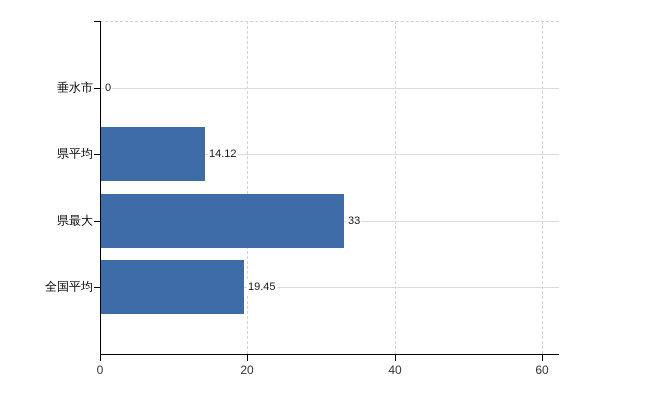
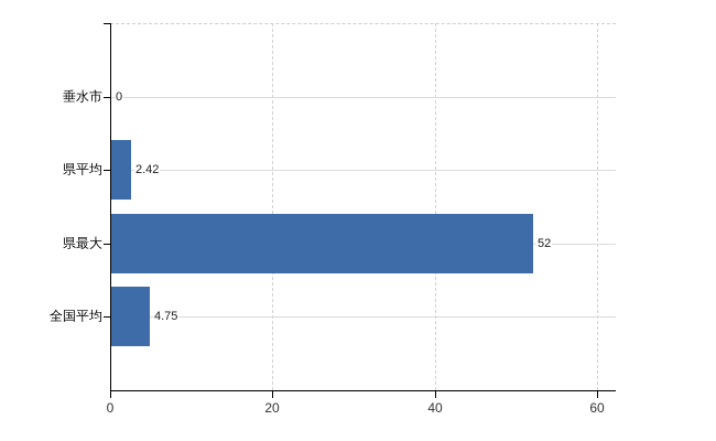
県平均: 14.12 -> 2.42
県最大: 33 -> 52
全国平均: 19.45 -> 4.75
